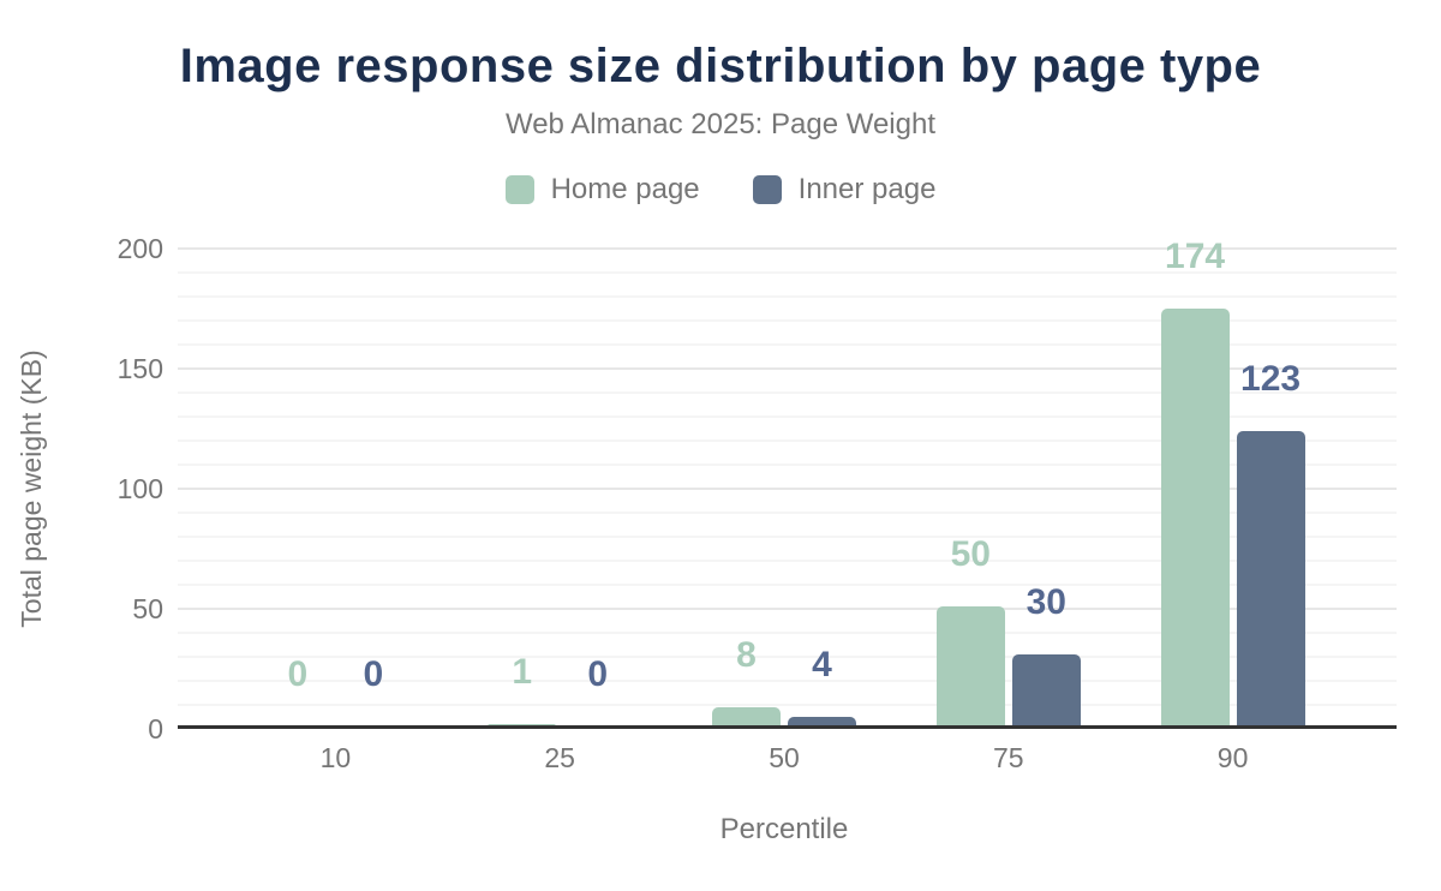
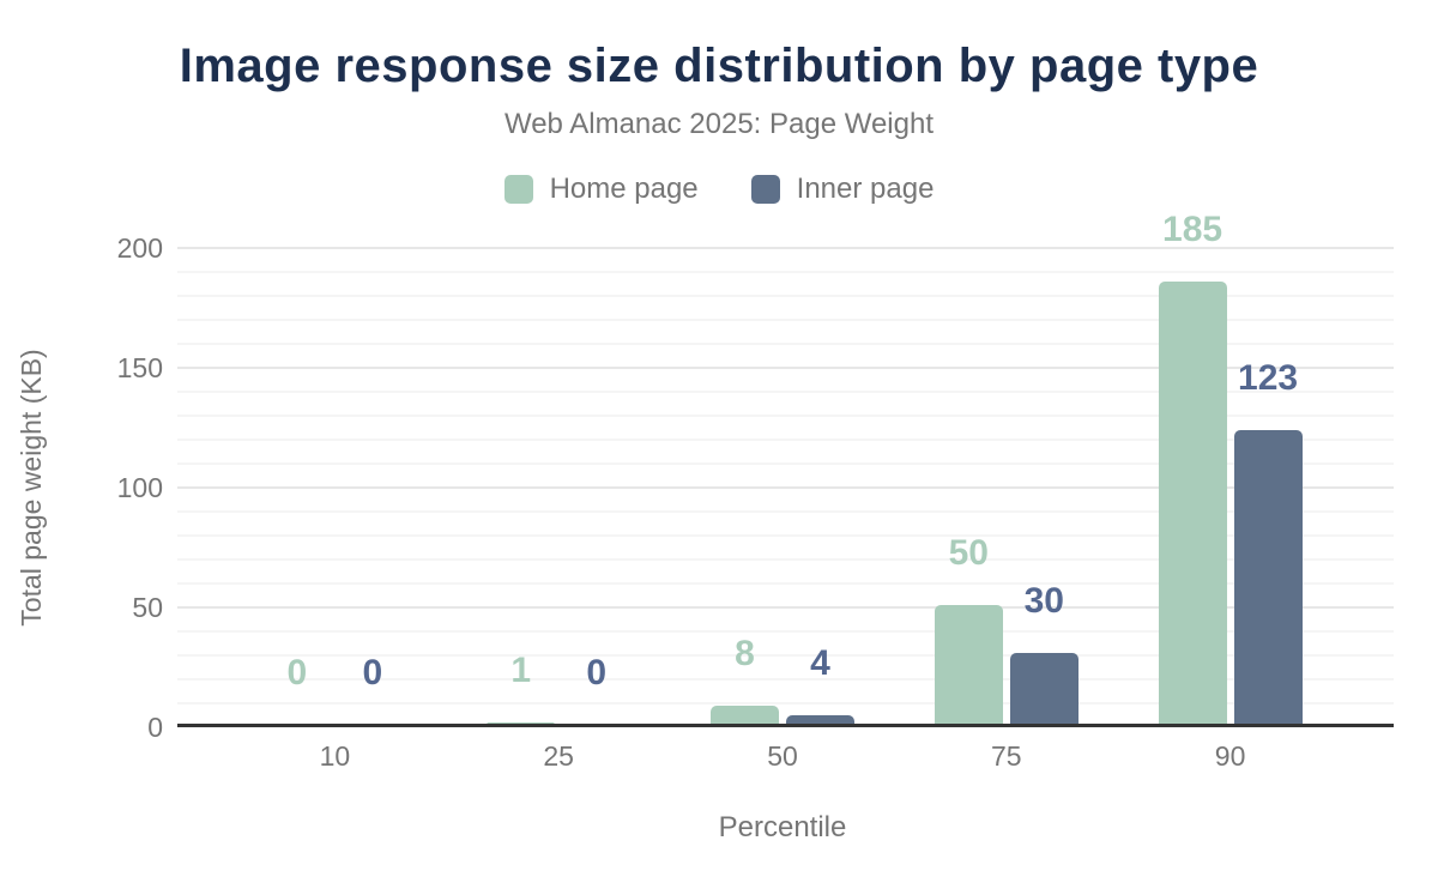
Home page/90: 174 -> 185
